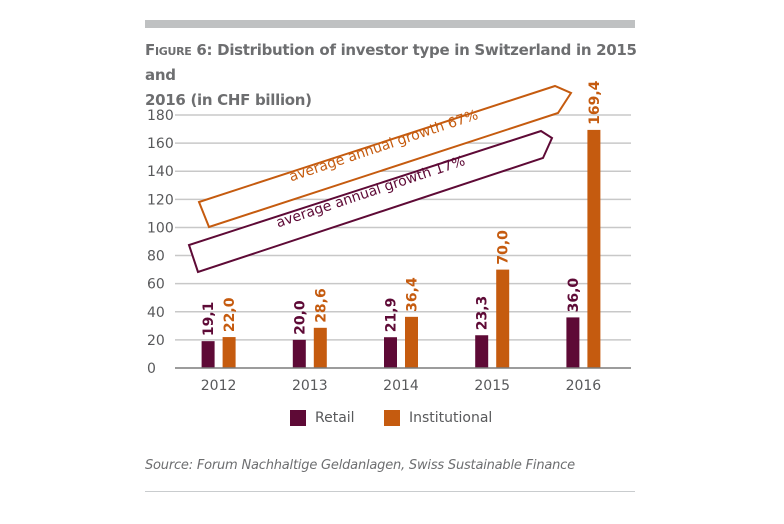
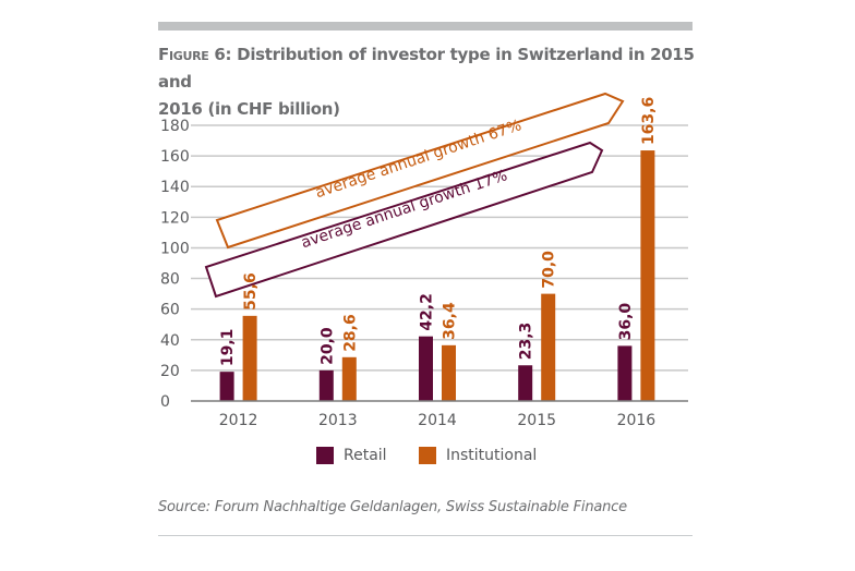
Institutional/2012: 22,0 -> 55,6
Retail/2014: 21,9 -> 42,2
Institutional/2016: 169,4 -> 163,6
